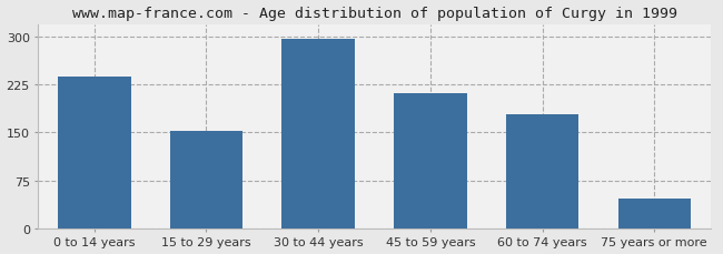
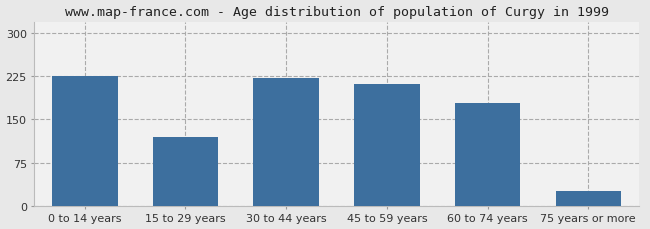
0 to 14 years: 237 -> 226
15 to 29 years: 153 -> 120
30 to 44 years: 297 -> 222
75 years or more: 47 -> 26
